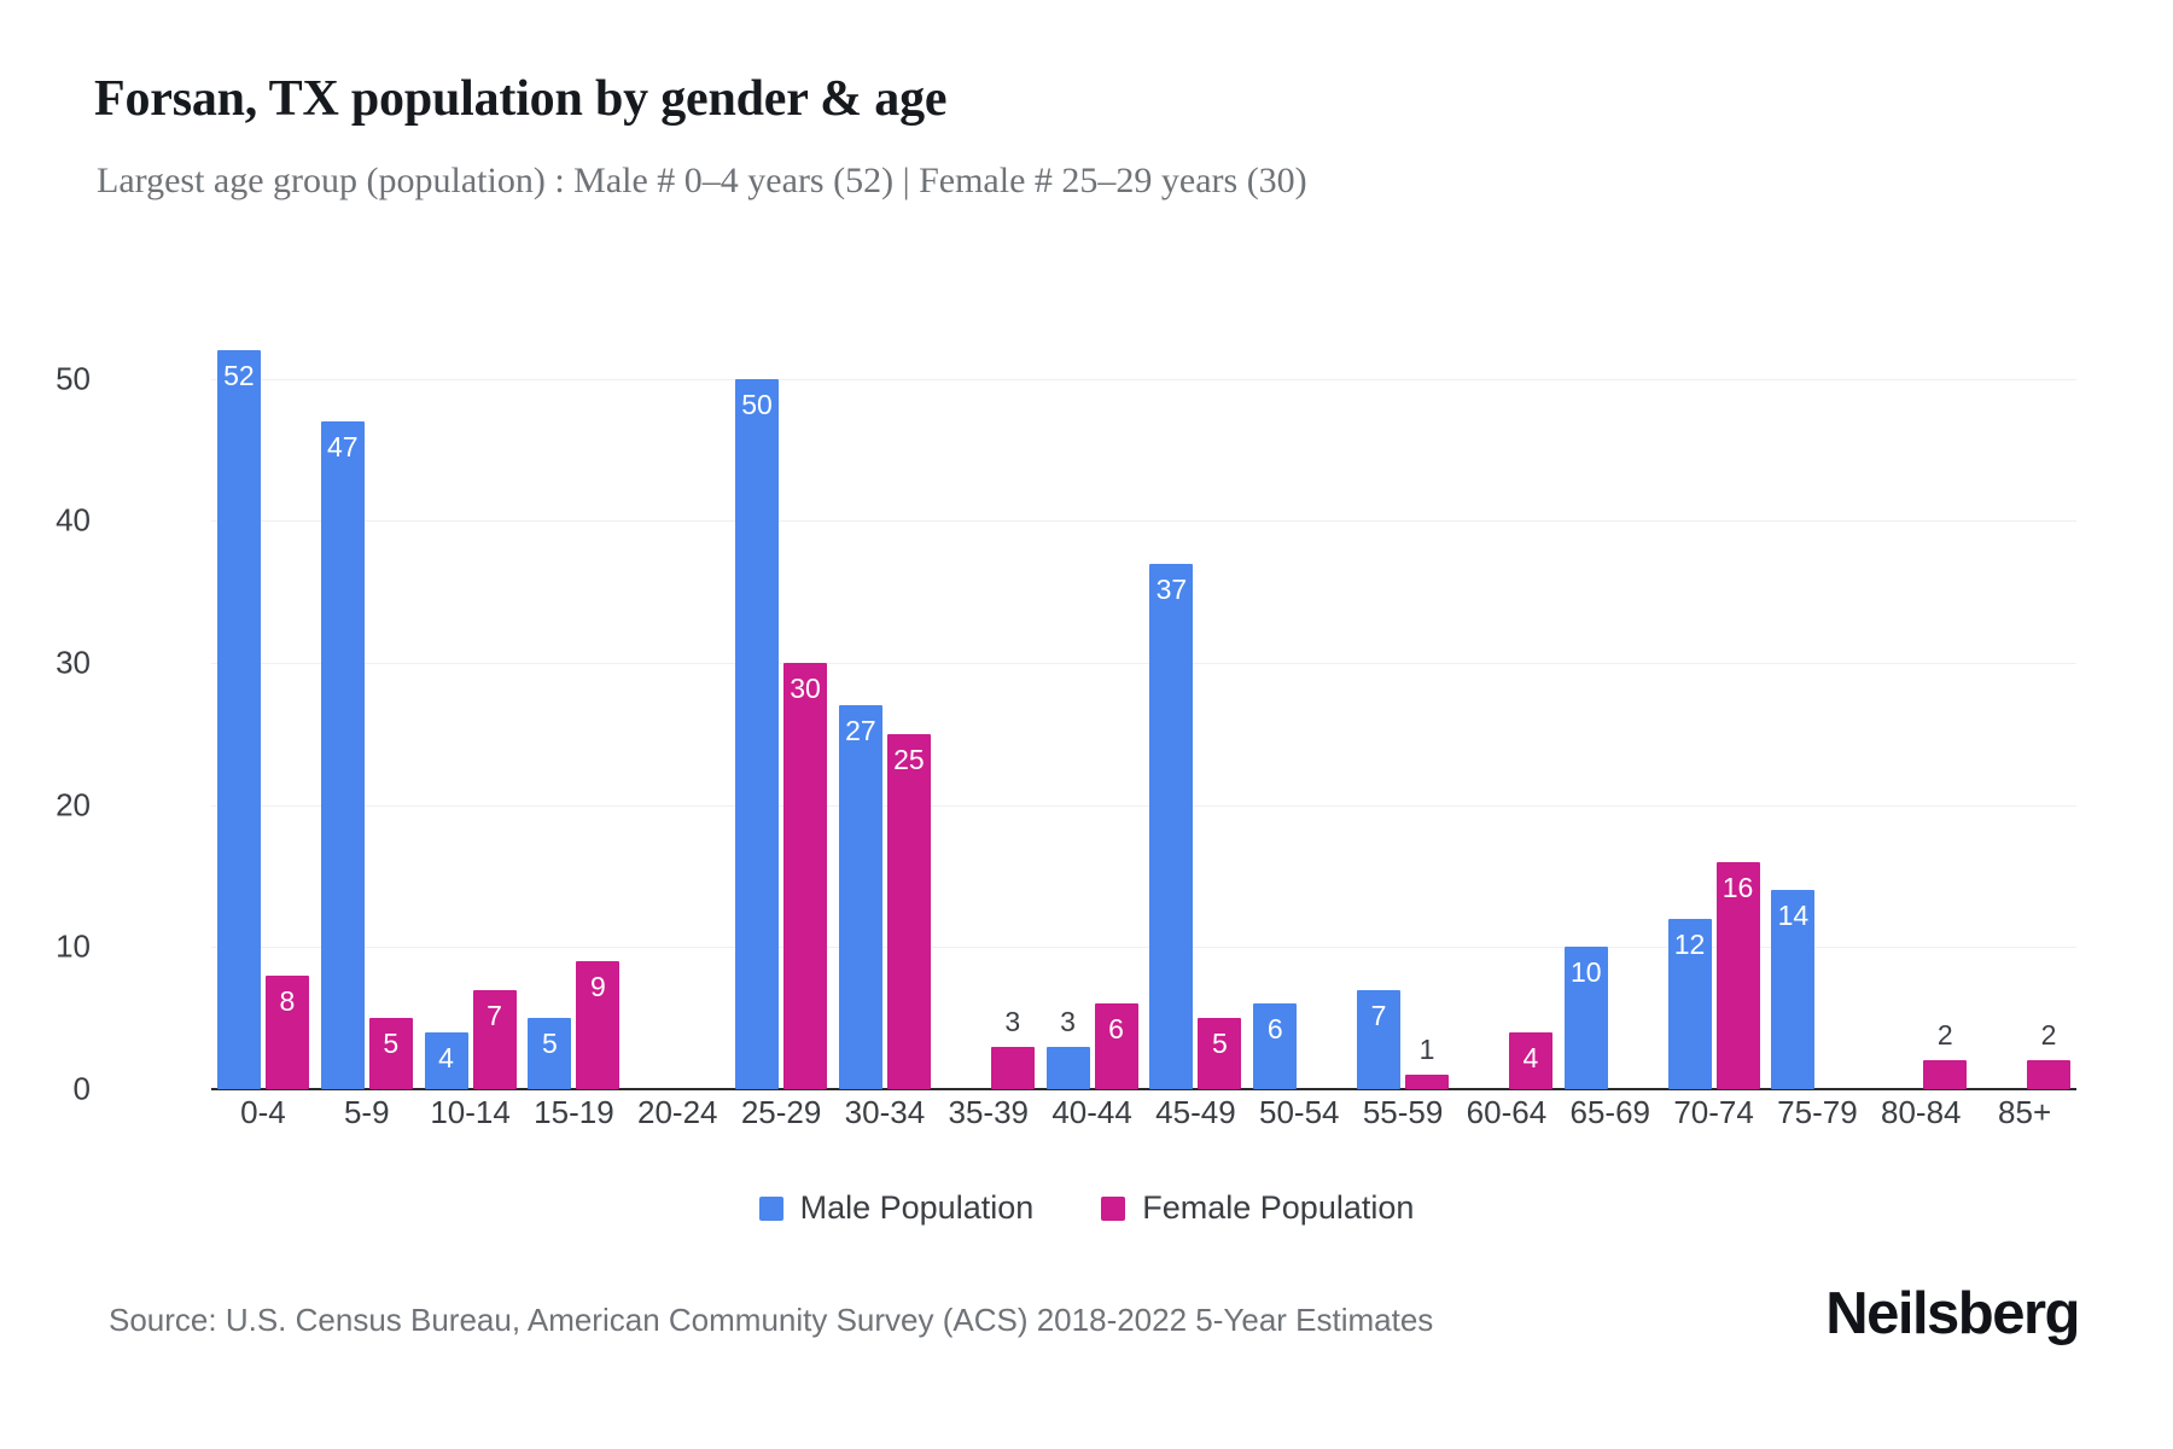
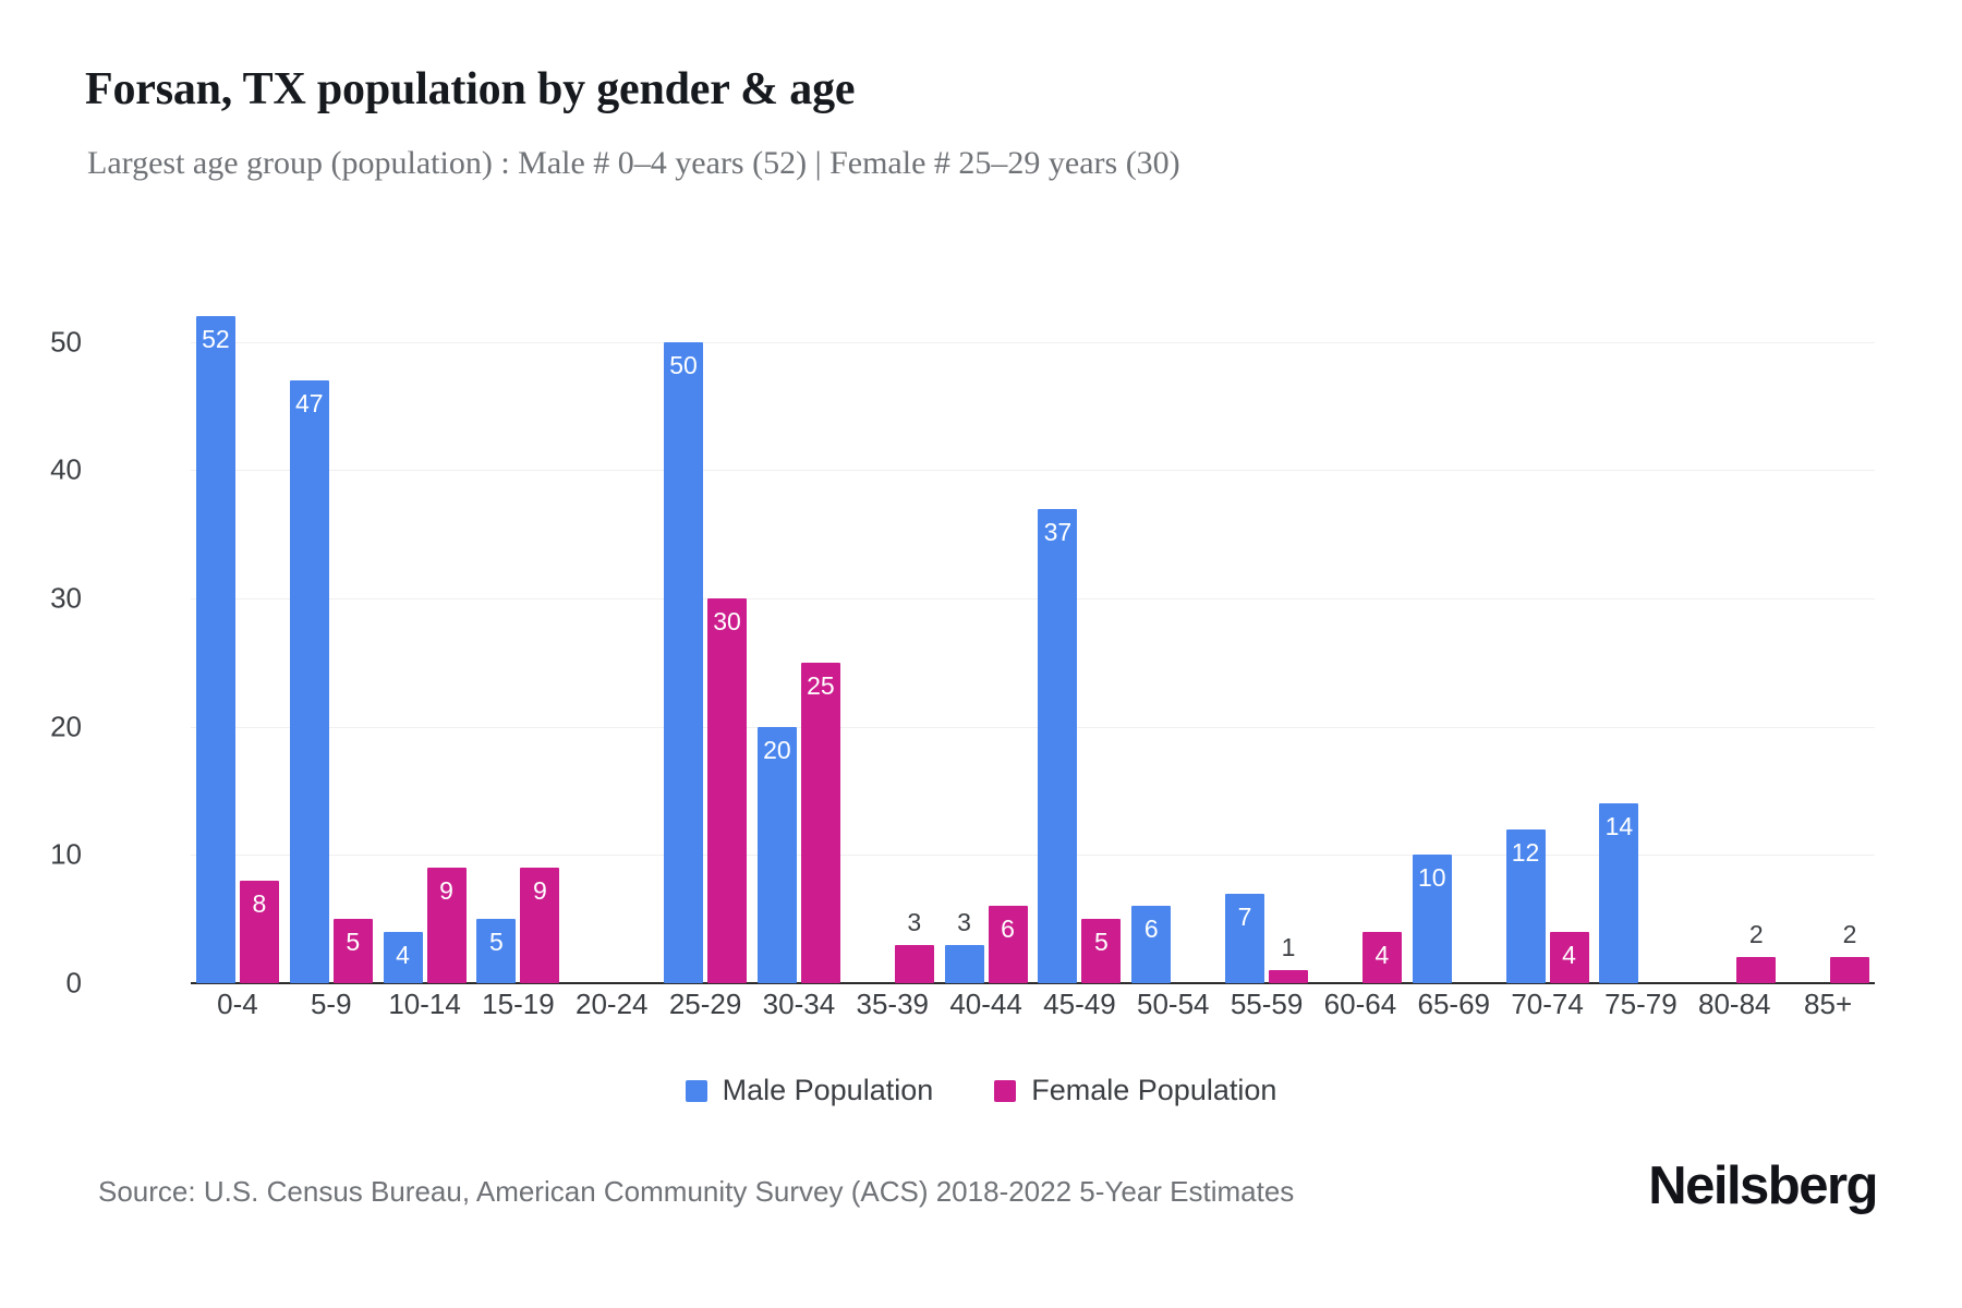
Female Population/10-14: 7 -> 9
Male Population/30-34: 27 -> 20
Female Population/70-74: 16 -> 4
